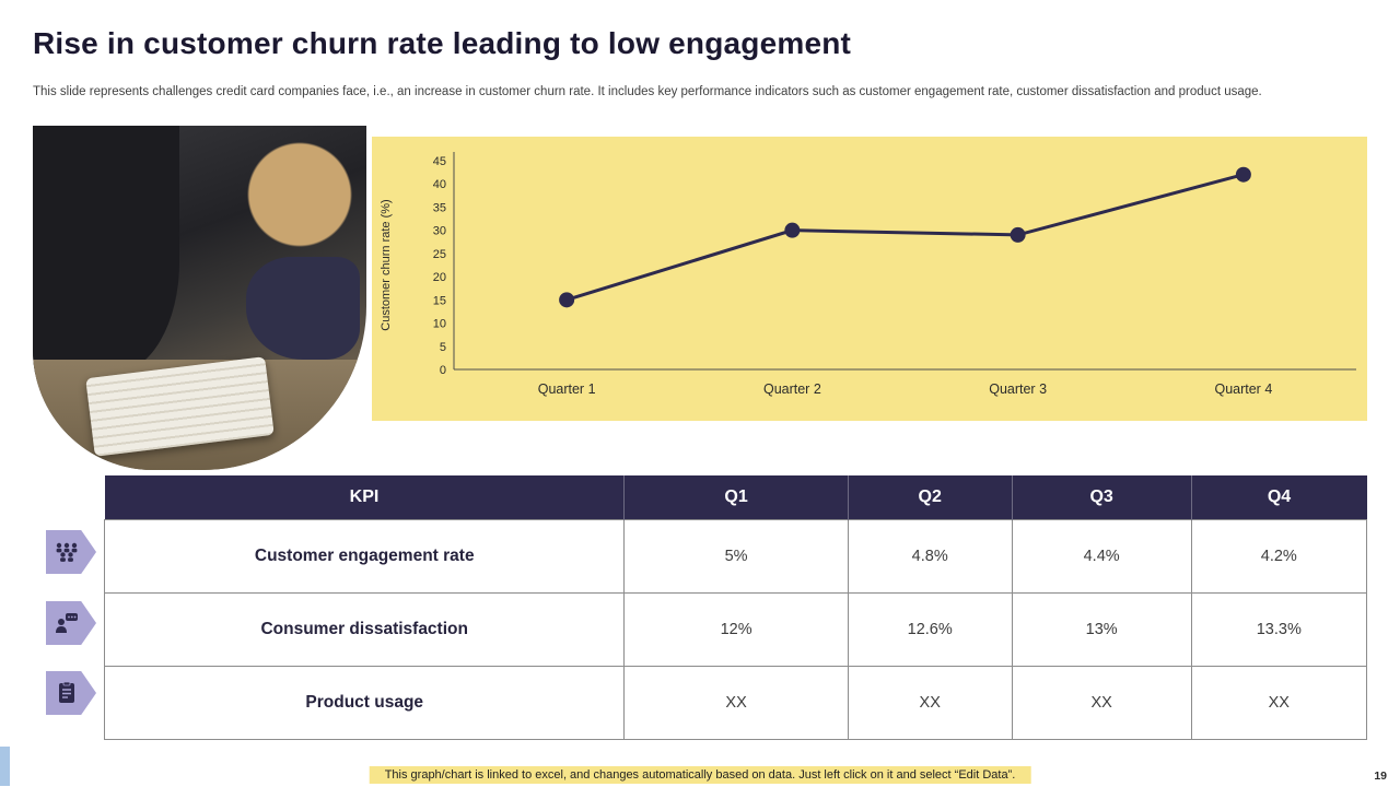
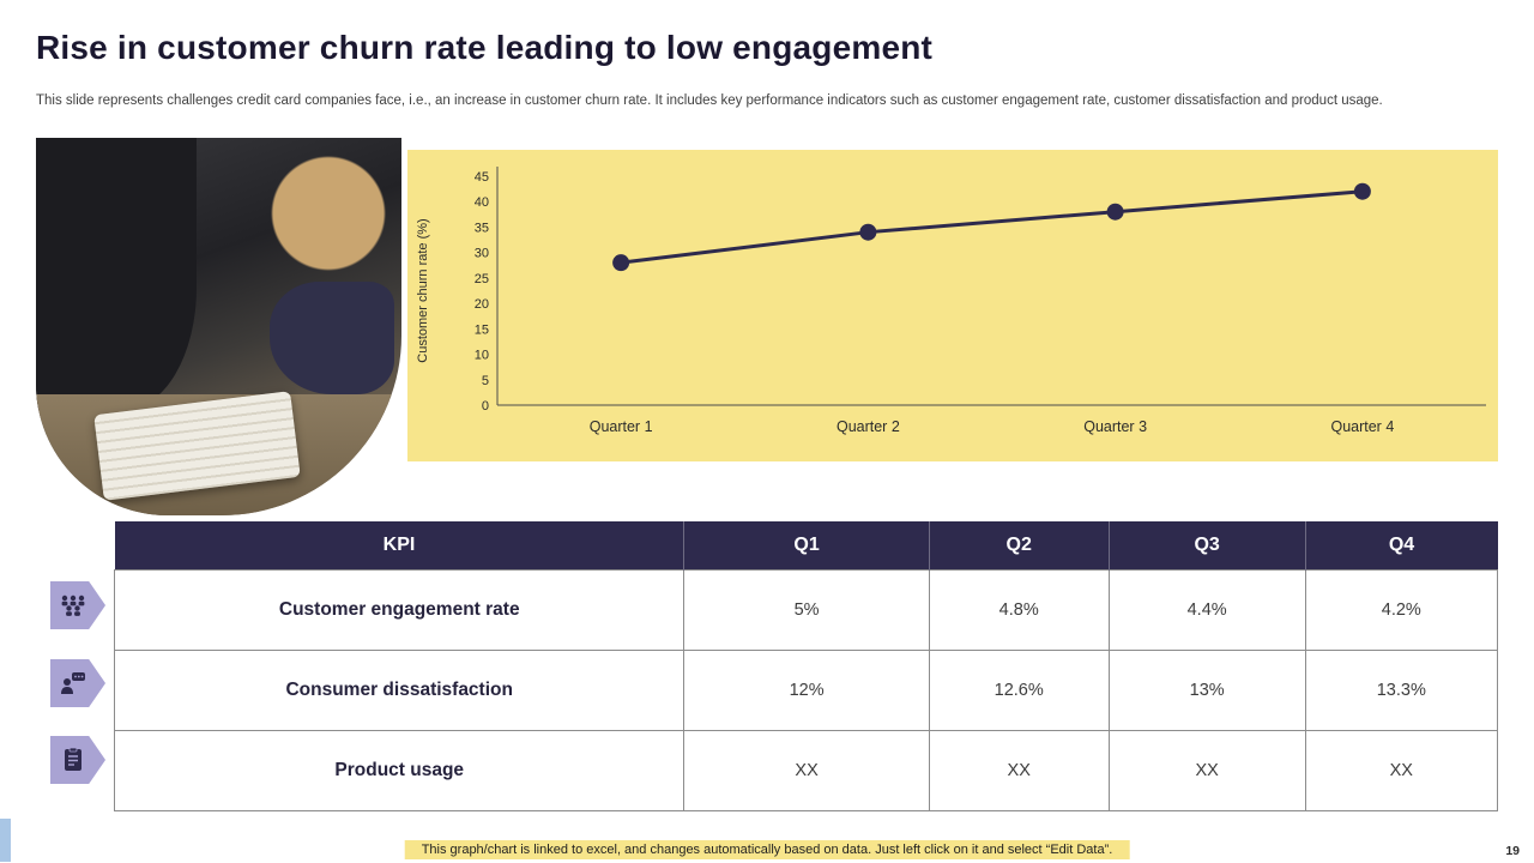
Quarter 1: 15 -> 28
Quarter 2: 30 -> 34
Quarter 3: 29 -> 38
